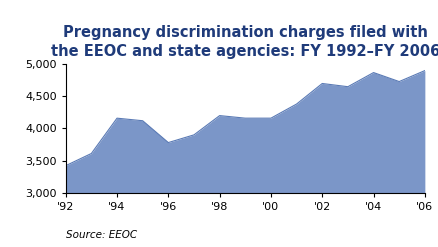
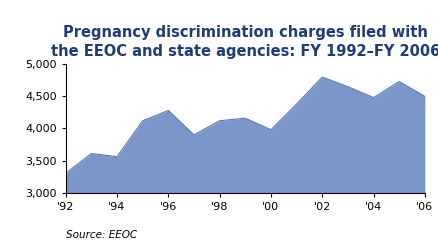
'92: 3,420 -> 3,300
'94: 4,160 -> 3,560
'96: 3,780 -> 4,280
'98: 4,200 -> 4,120
'00: 4,160 -> 3,980
'02: 4,700 -> 4,800
'04: 4,870 -> 4,480
'06: 4,900 -> 4,500
